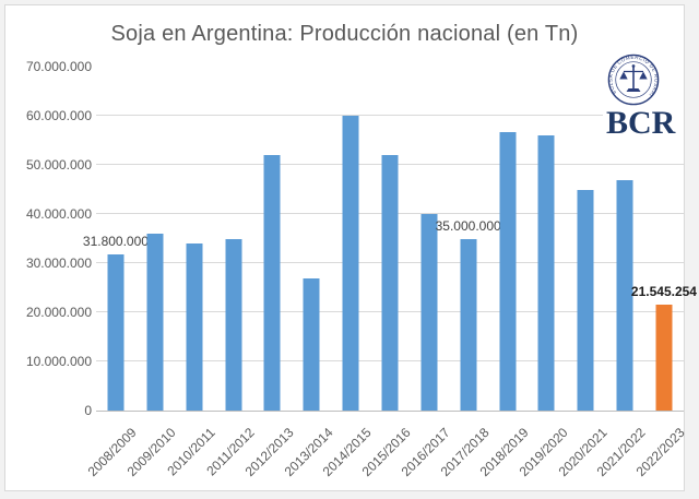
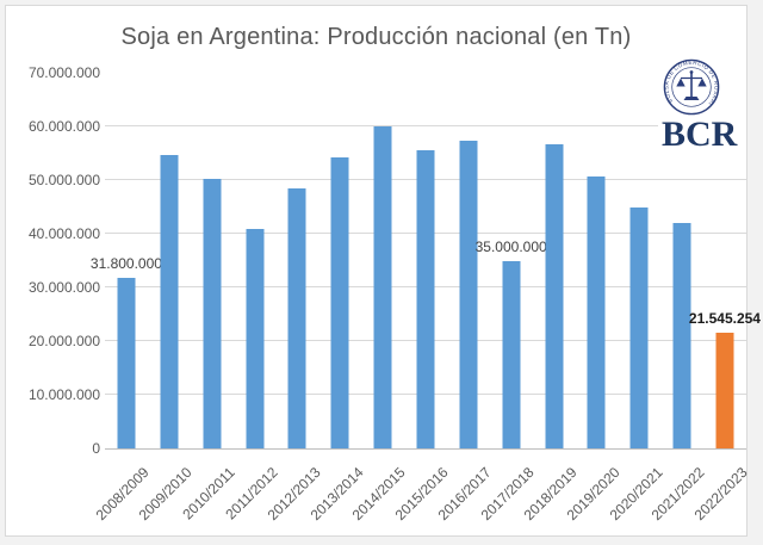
2009/2010: 36000000 -> 55000000
2010/2011: 34000000 -> 50000000
2011/2012: 35000000 -> 41000000
2012/2013: 52000000 -> 48000000
2013/2014: 27000000 -> 54000000
2015/2016: 52000000 -> 56000000
2016/2017: 40000000 -> 57000000
2019/2020: 56000000 -> 51000000
2021/2022: 47000000 -> 42000000
